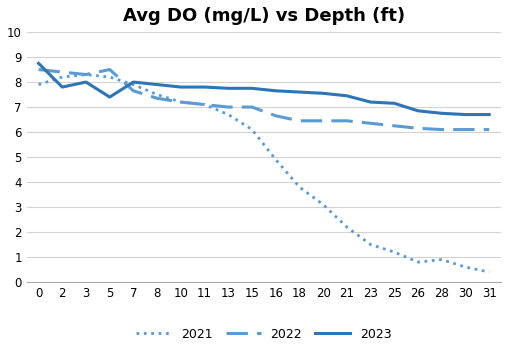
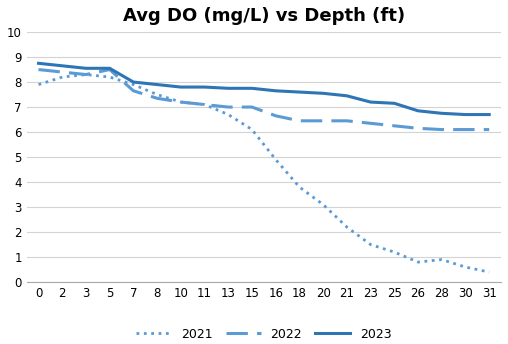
2023/2: 7.80 -> 8.65
2023/3: 8.00 -> 8.55
2023/5: 7.40 -> 8.55
